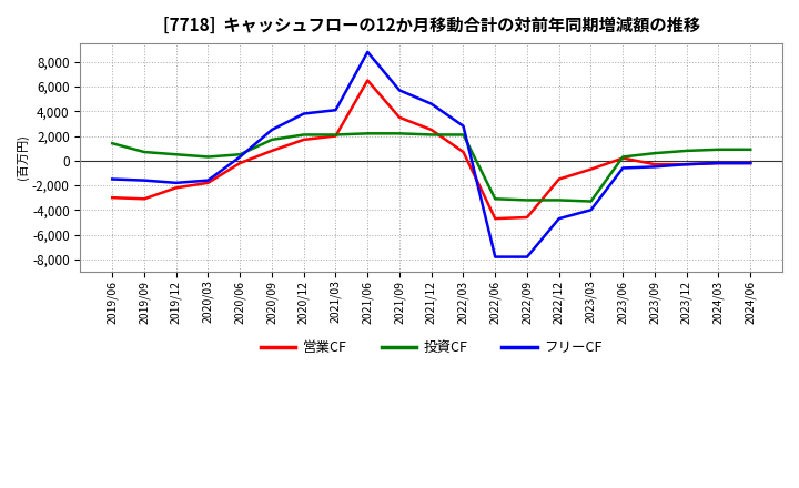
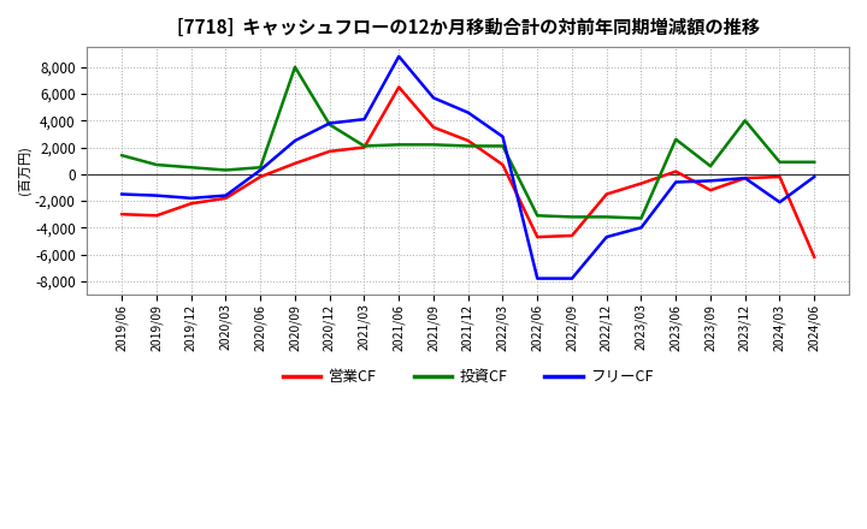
投資CF/2020/09: 1,700 -> 8,000
投資CF/2020/12: 2,100 -> 3,700
投資CF/2023/06: 300 -> 2,600
営業CF/2023/09: -300 -> -1,200
投資CF/2023/12: 800 -> 4,000
フリーCF/2024/03: -200 -> -2,100
営業CF/2024/06: -200 -> -6,200
